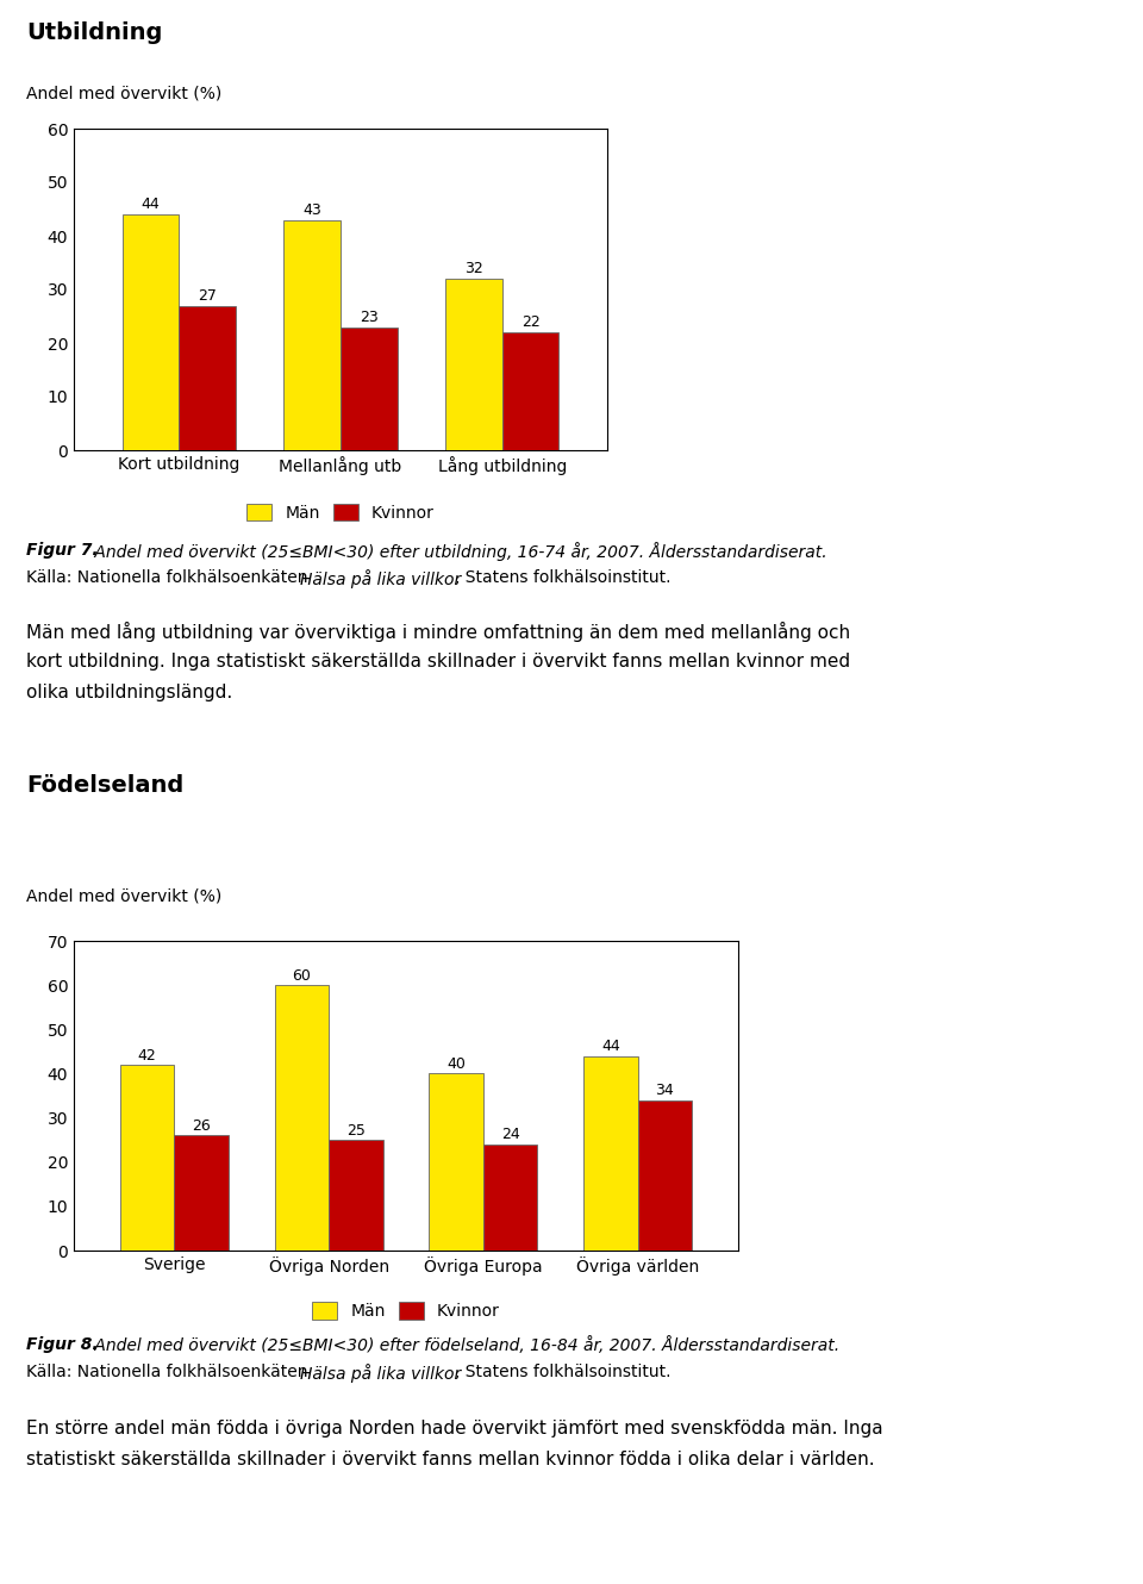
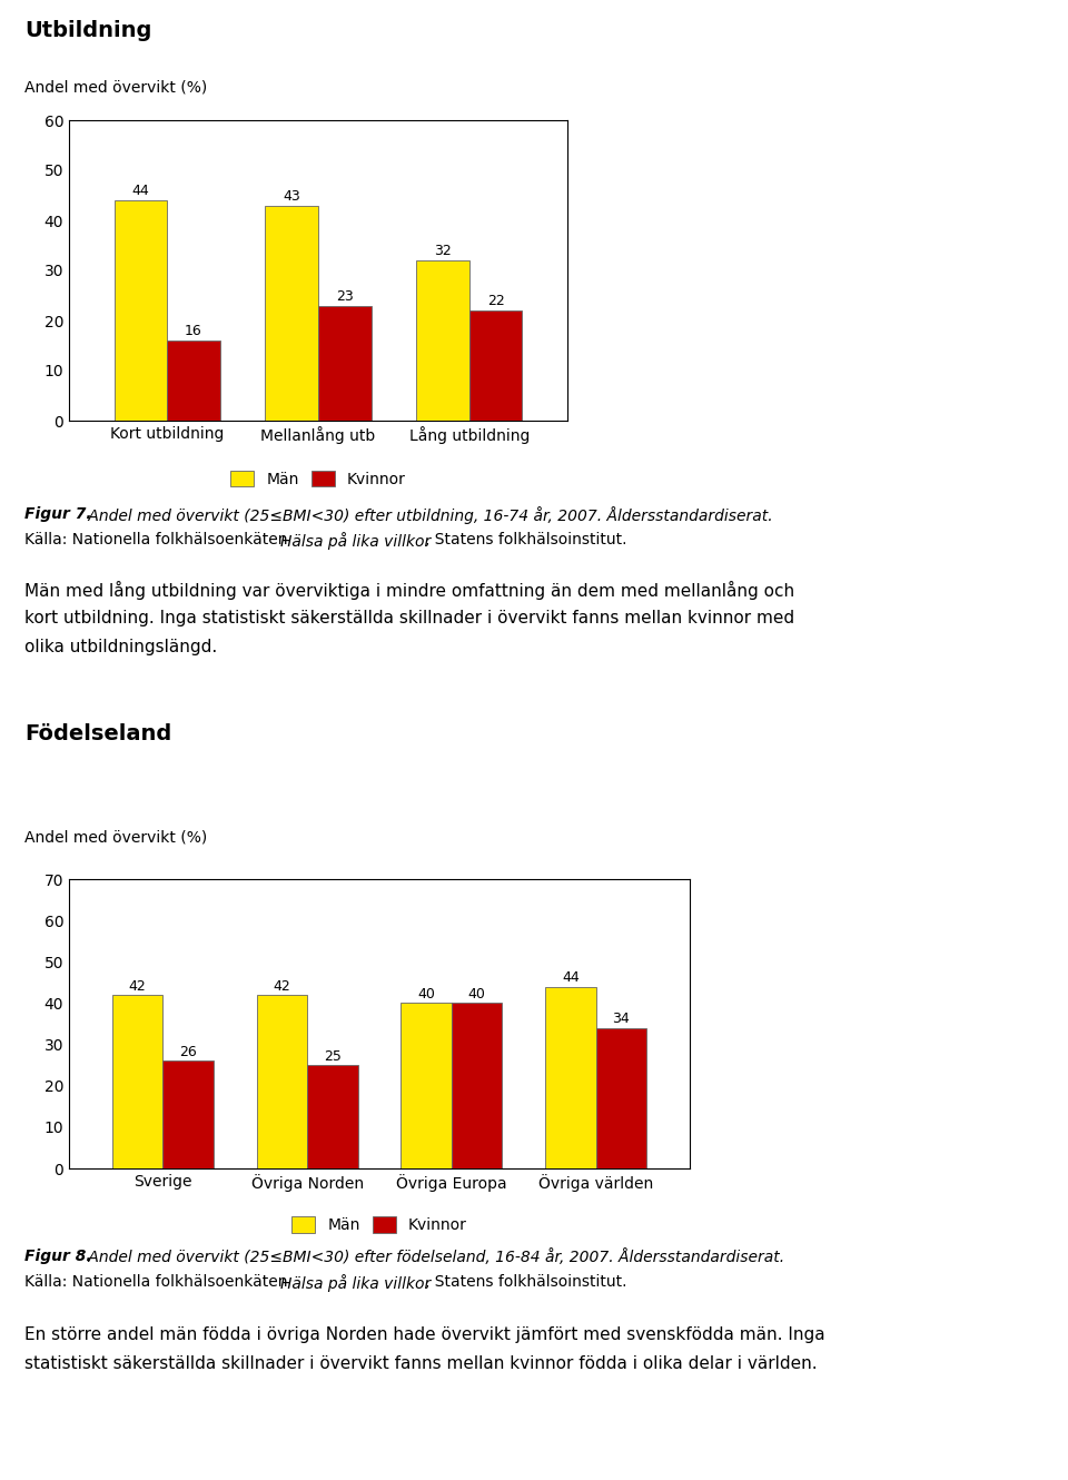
Kvinnor/Kort utbildning: 27 -> 16
Män/Övriga Norden: 60 -> 42
Kvinnor/Övriga Europa: 24 -> 40
